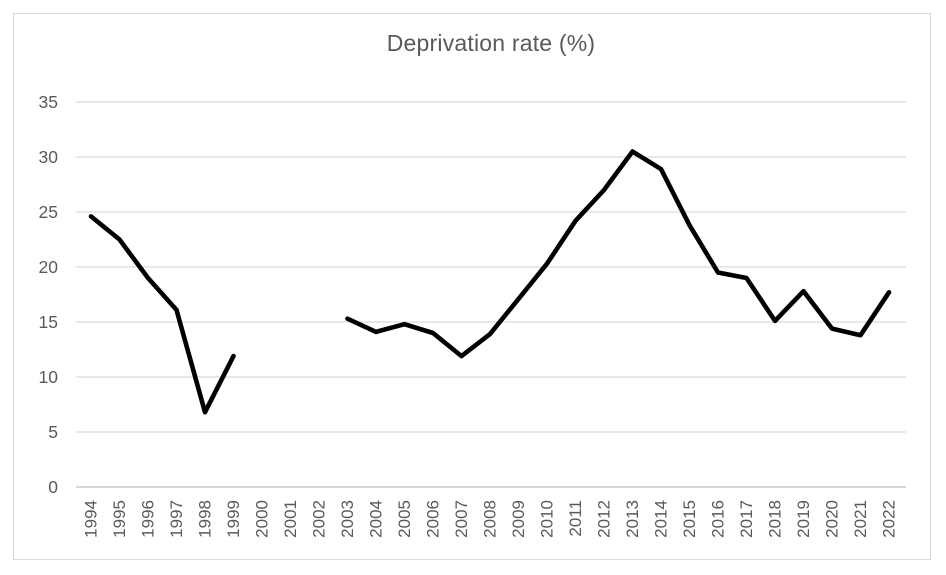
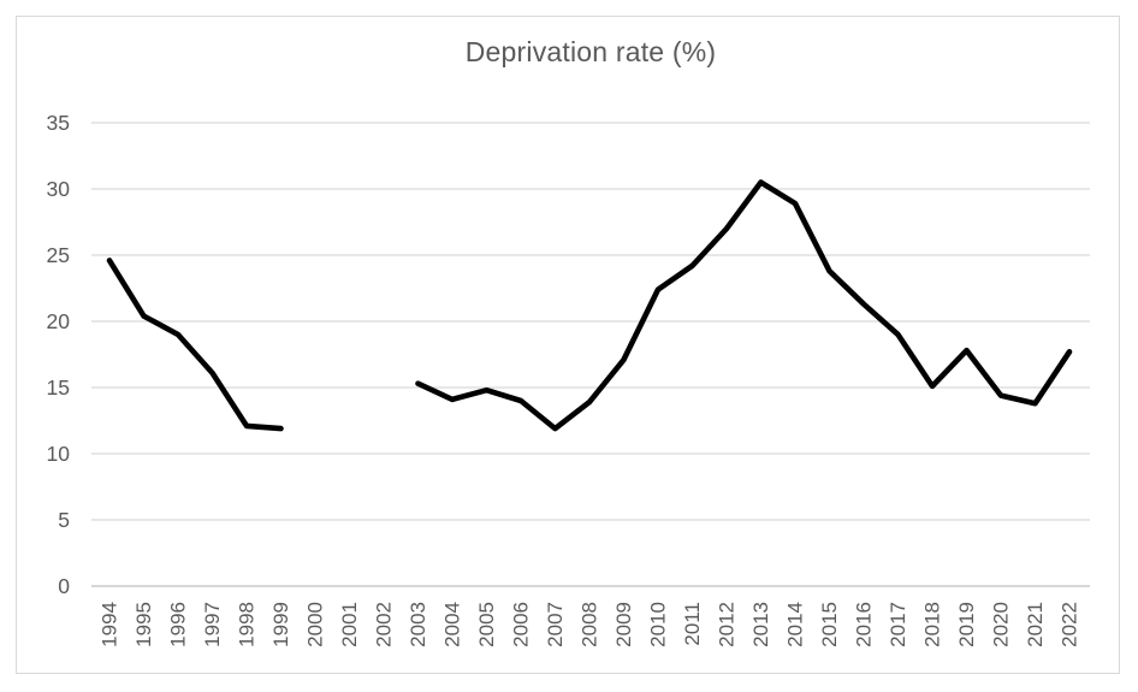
1995: 22.5 -> 20.4
1998: 6.8 -> 12.1
2010: 20.3 -> 22.4
2016: 19.5 -> 21.3
